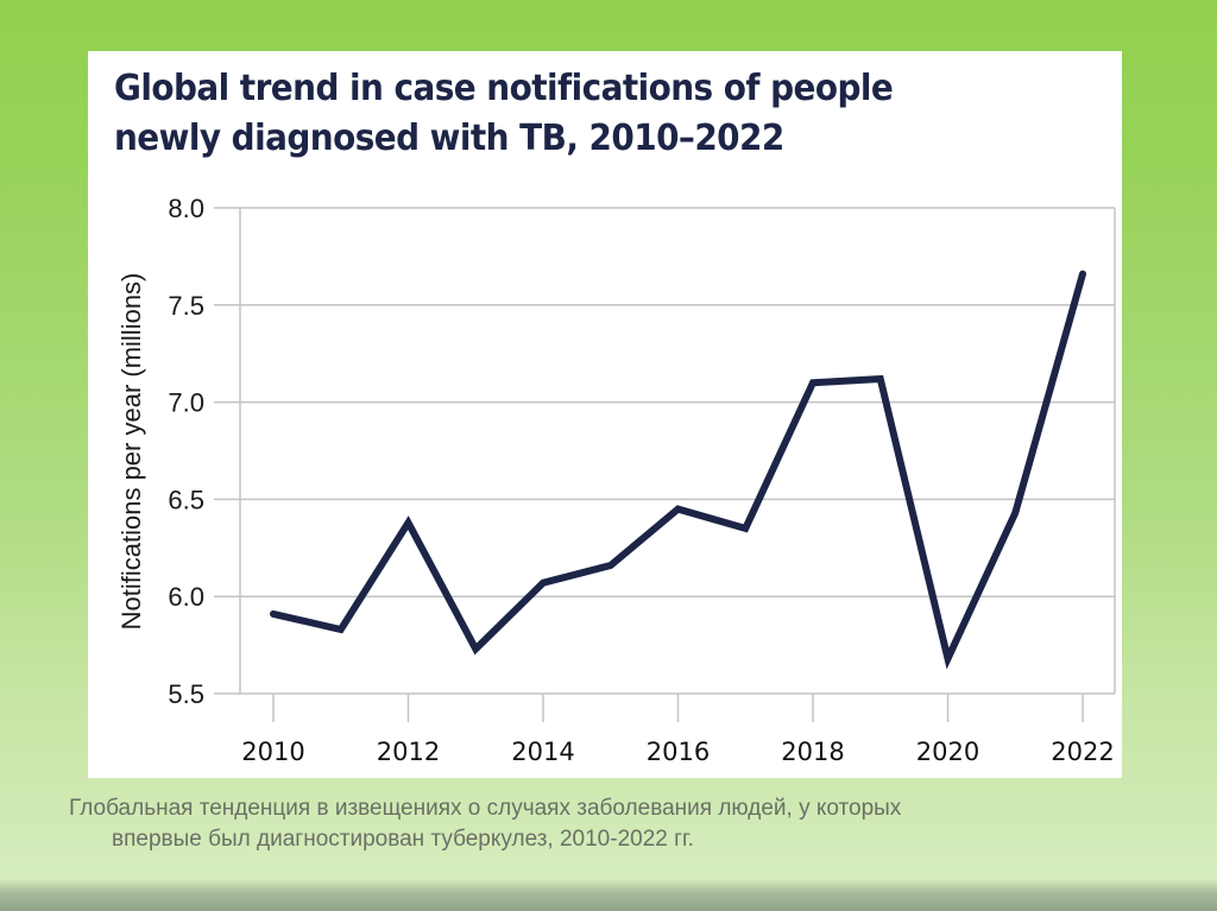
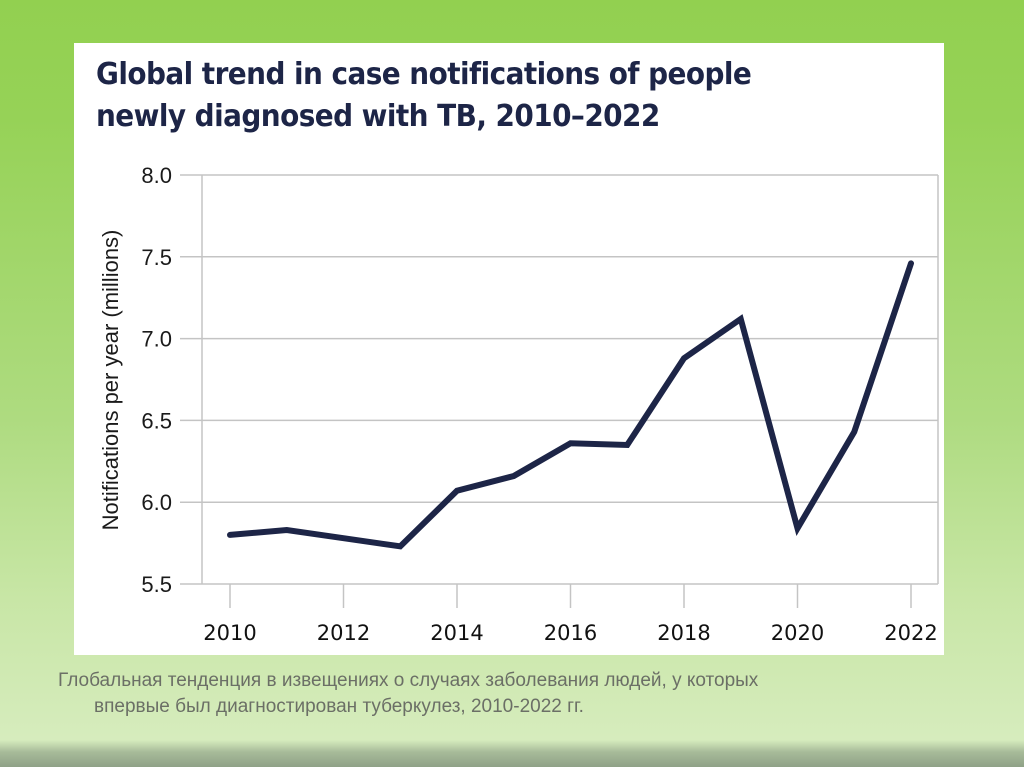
2010: 5.91 -> 5.80
2012: 6.38 -> 5.78
2016: 6.45 -> 6.36
2018: 7.10 -> 6.88
2020: 5.68 -> 5.84
2022: 7.66 -> 7.46
